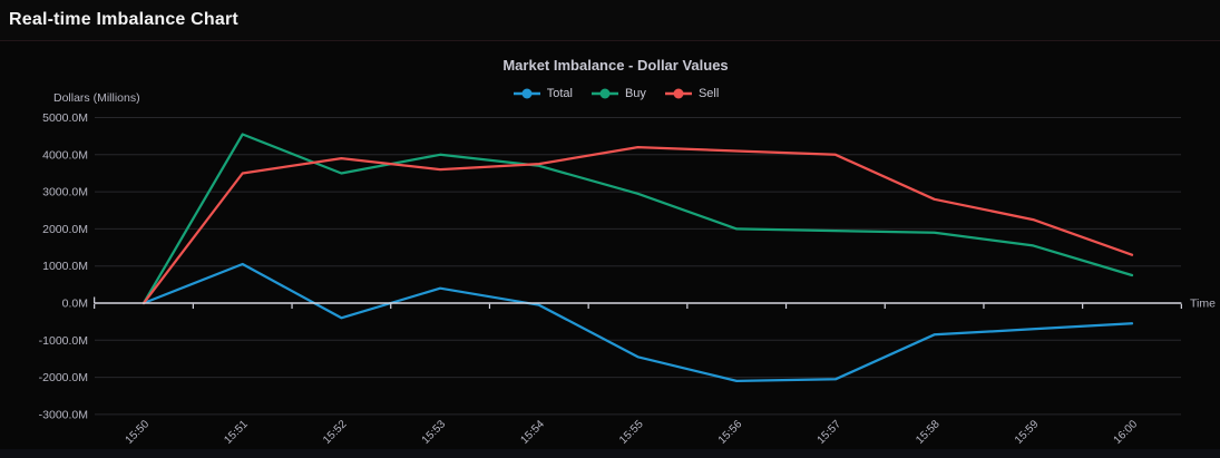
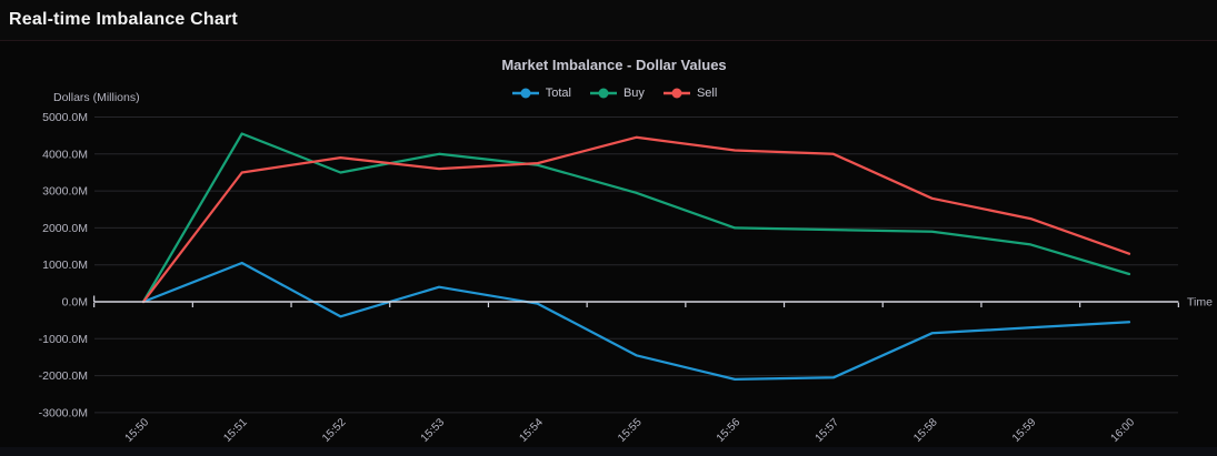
Sell/15:55: 4200M -> 4400M
